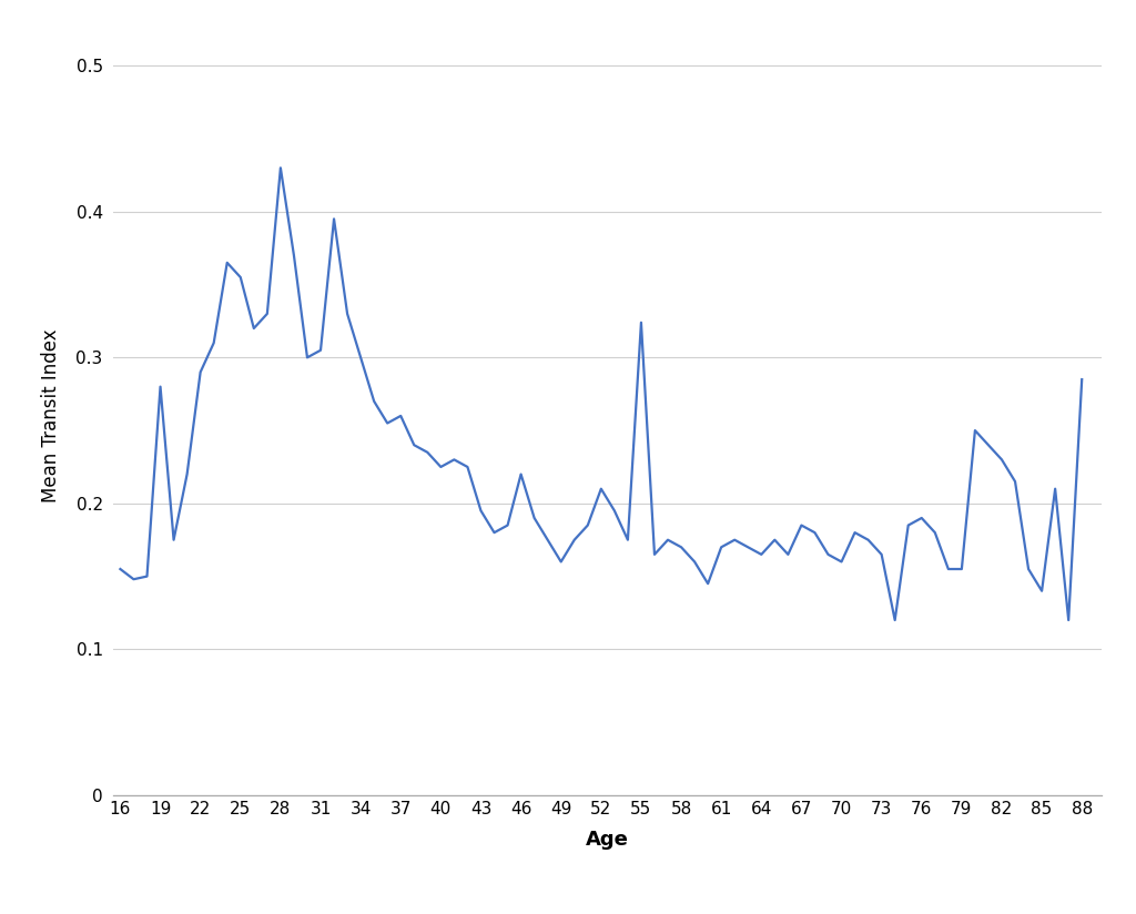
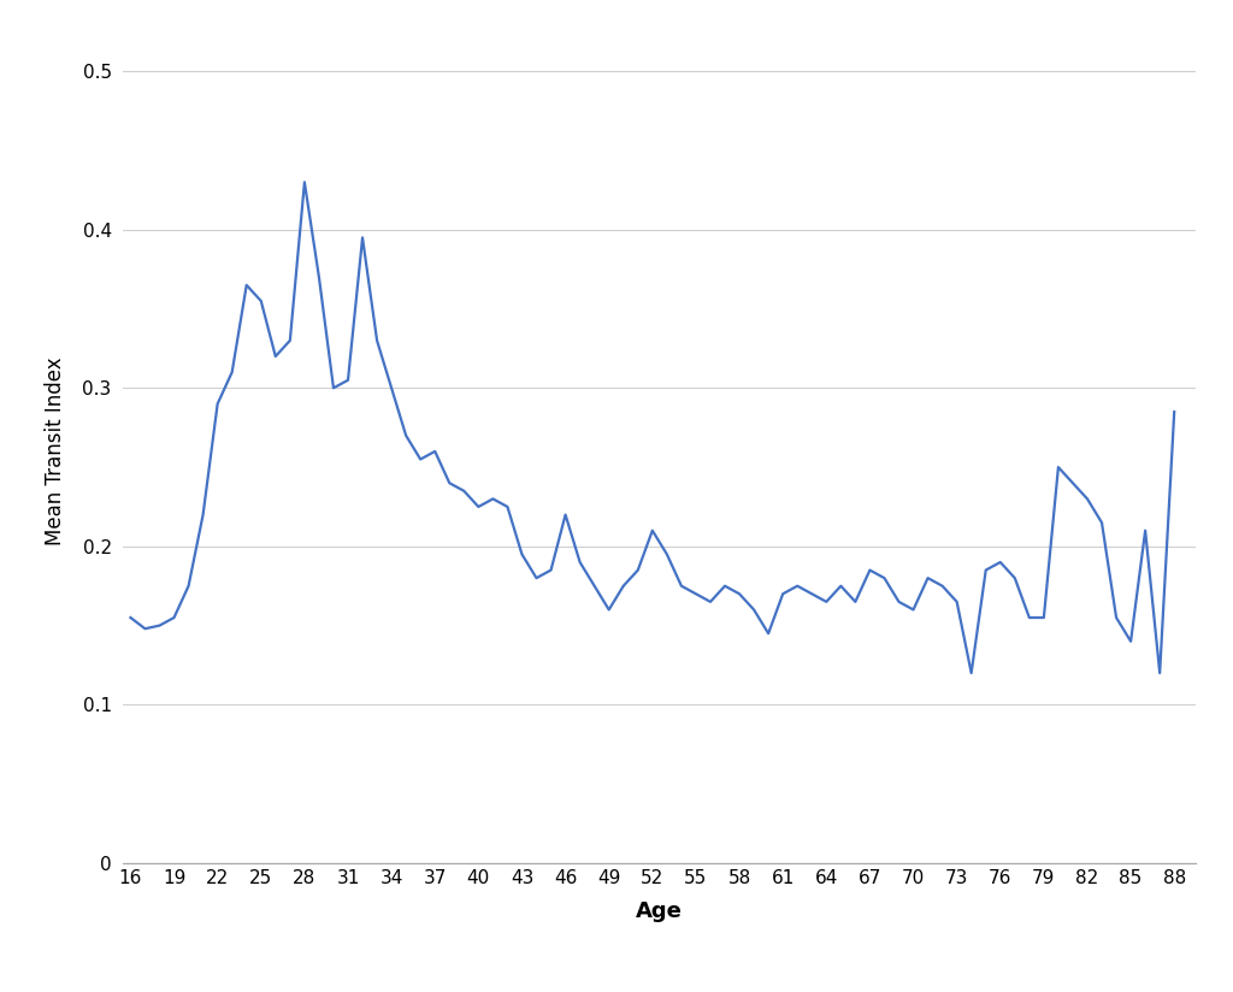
19: 0.280 -> 0.155
55: 0.324 -> 0.170
